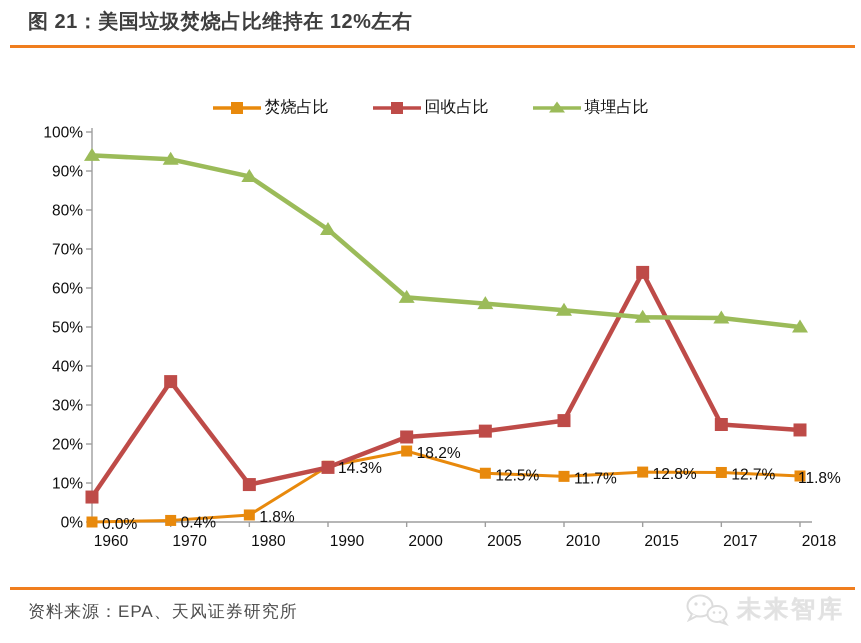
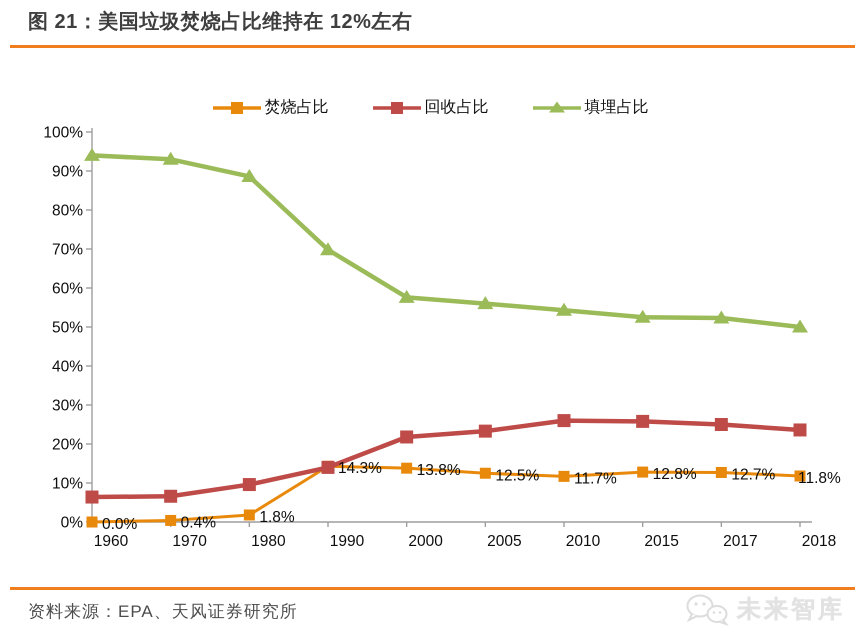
回收占比/1970: 36% -> 7%
填埋占比/1990: 75% -> 70%
焚烧占比/2000: 18.2% -> 13.8%
回收占比/2015: 64% -> 26%
